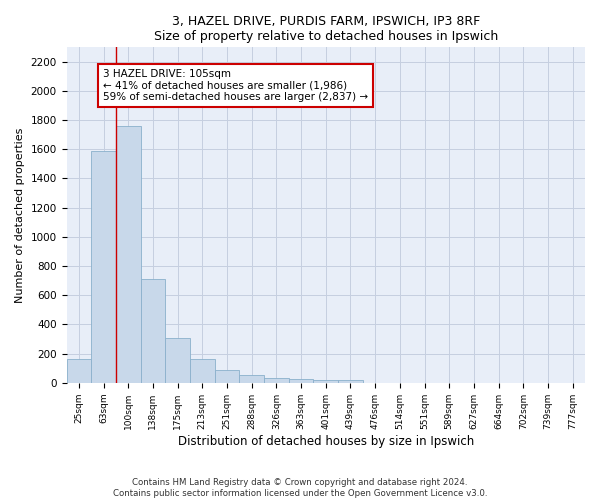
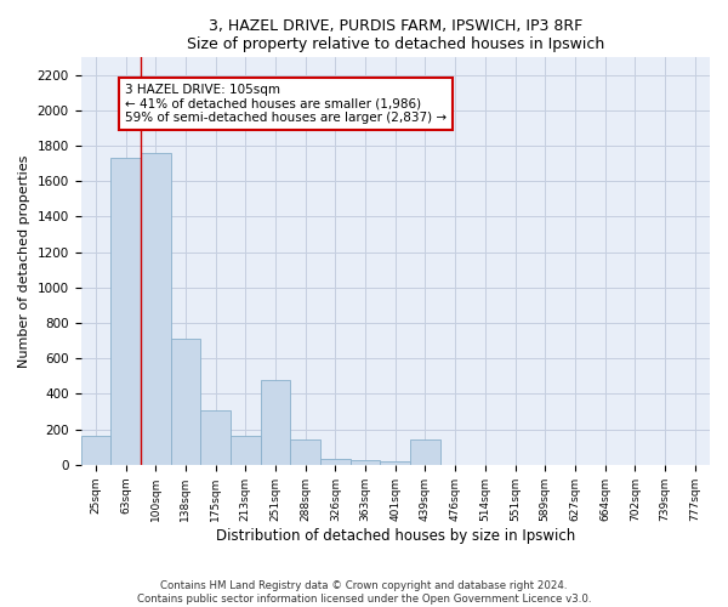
63sqm: 1590 -> 1730
251sqm: 90 -> 480
288sqm: 60 -> 140
439sqm: 20 -> 140
